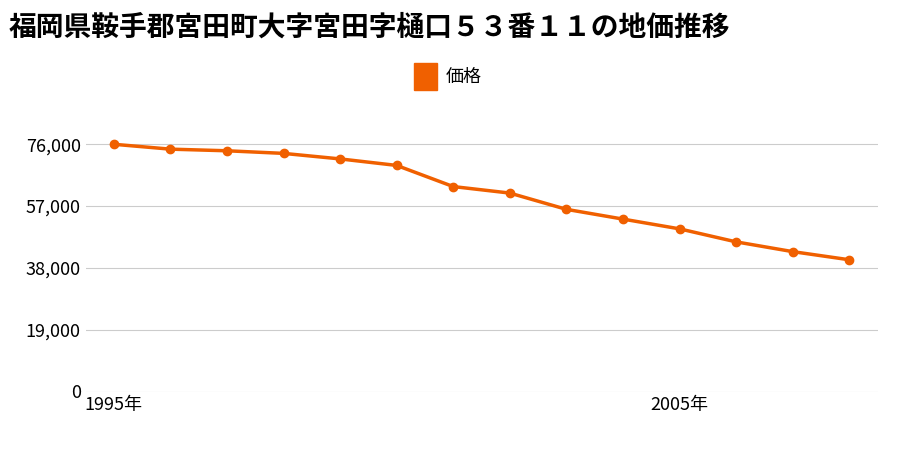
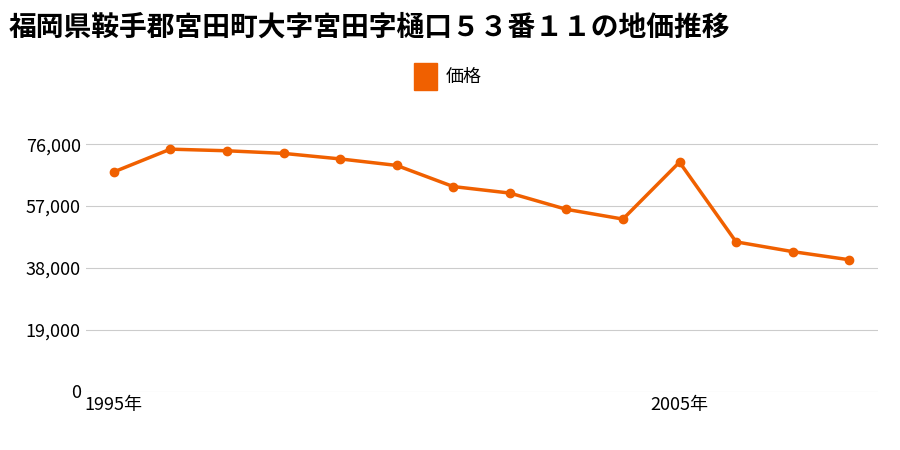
1995年: 76,000 -> 67,500
2005年: 50,000 -> 70,500
